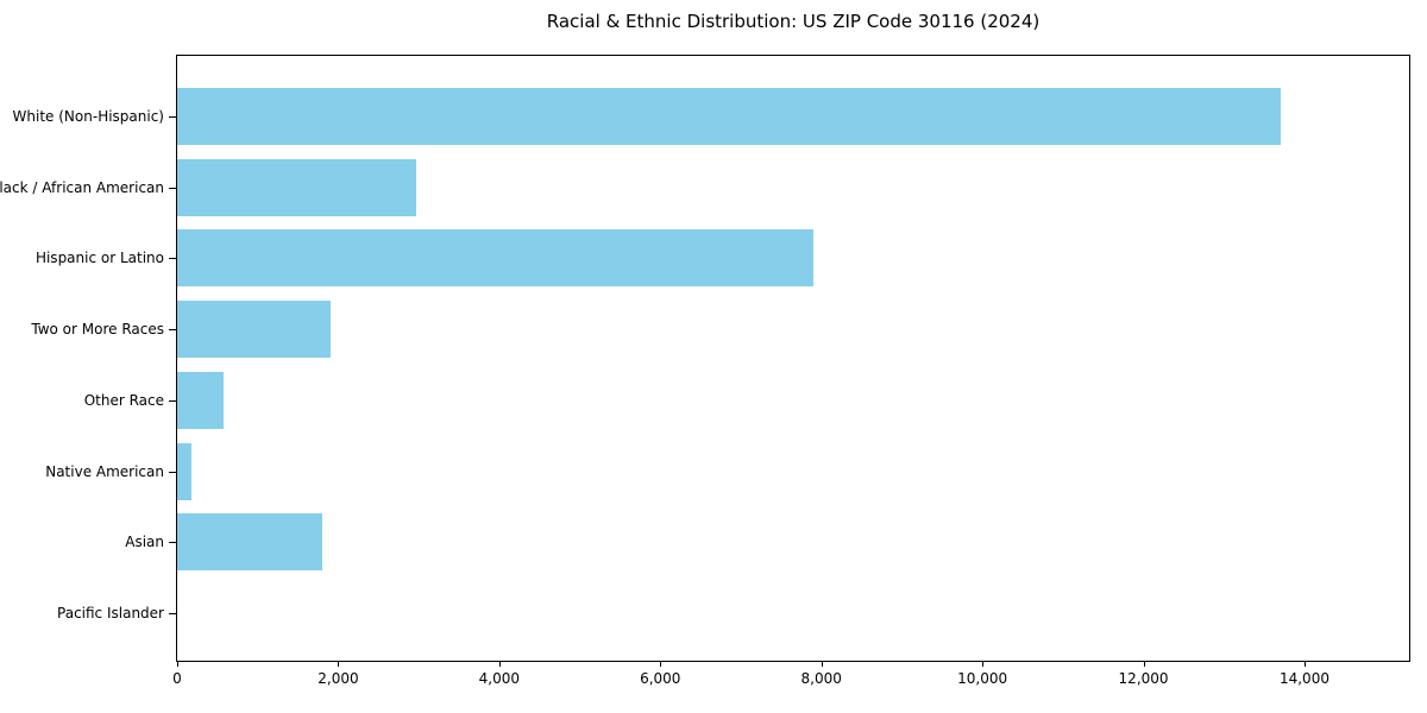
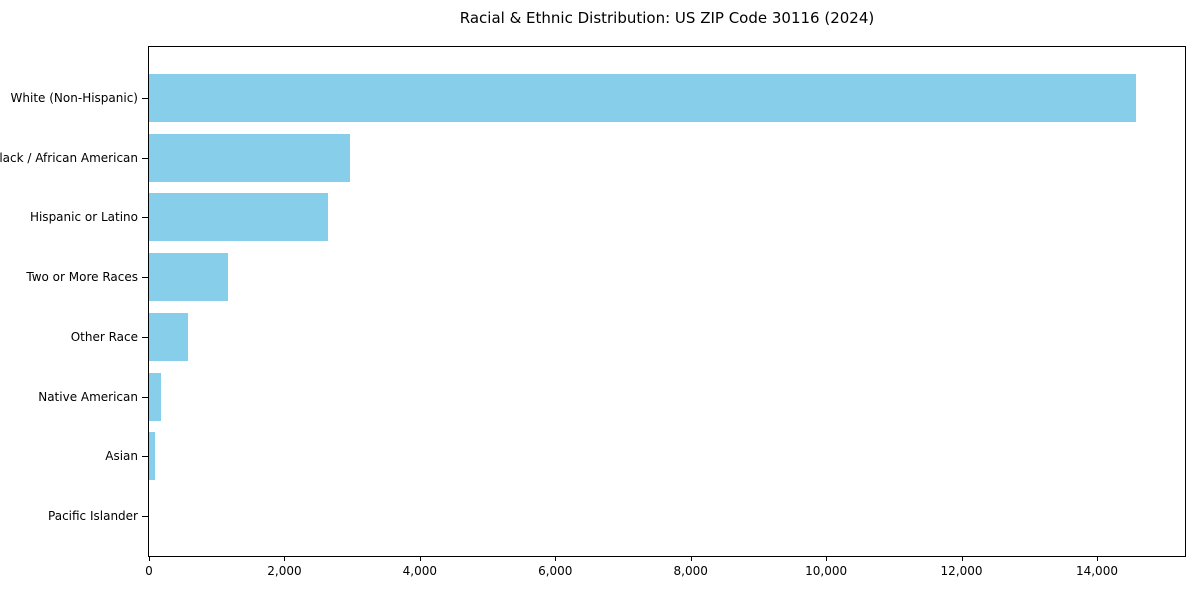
White (Non-Hispanic): 13700 -> 14600
Hispanic or Latino: 7900 -> 2600
Two or More Races: 1900 -> 1200
Asian: 1800 -> 100
